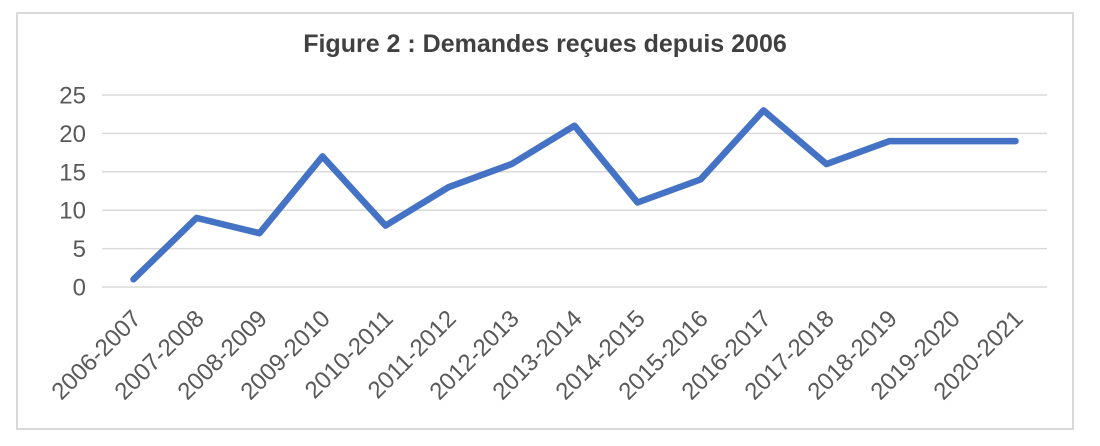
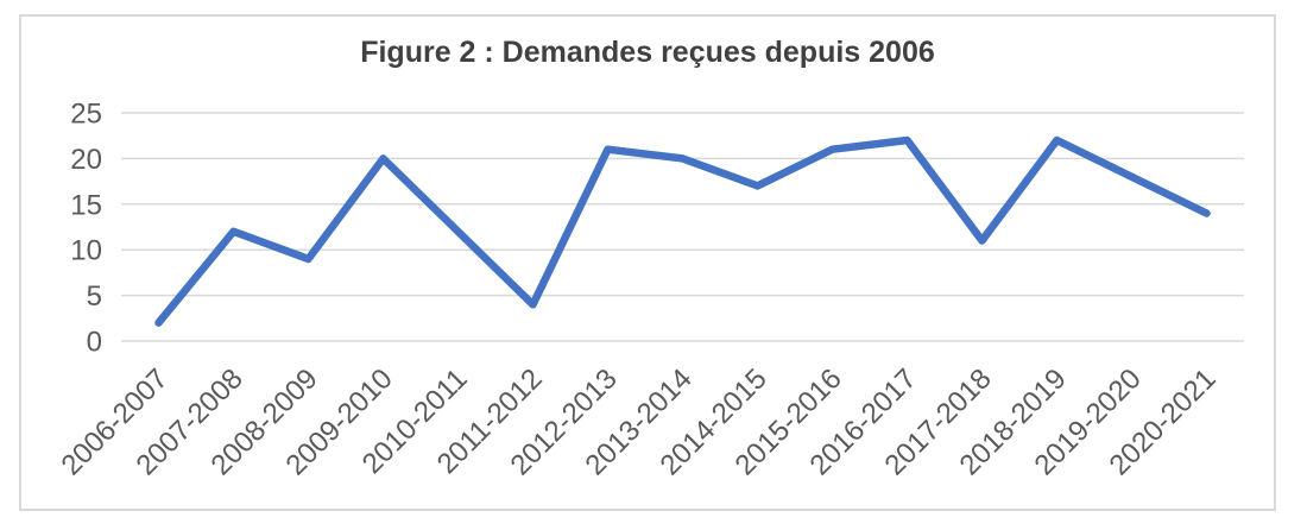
2006-2007: 1 -> 2
2007-2008: 9 -> 12
2008-2009: 7 -> 9
2009-2010: 17 -> 20
2010-2011: 8 -> 12
2011-2012: 13 -> 4
2012-2013: 16 -> 21
2013-2014: 21 -> 20
2014-2015: 11 -> 17
2015-2016: 14 -> 21
2016-2017: 23 -> 22
2017-2018: 16 -> 11
2018-2019: 19 -> 22
2019-2020: 19 -> 18
2020-2021: 19 -> 14
